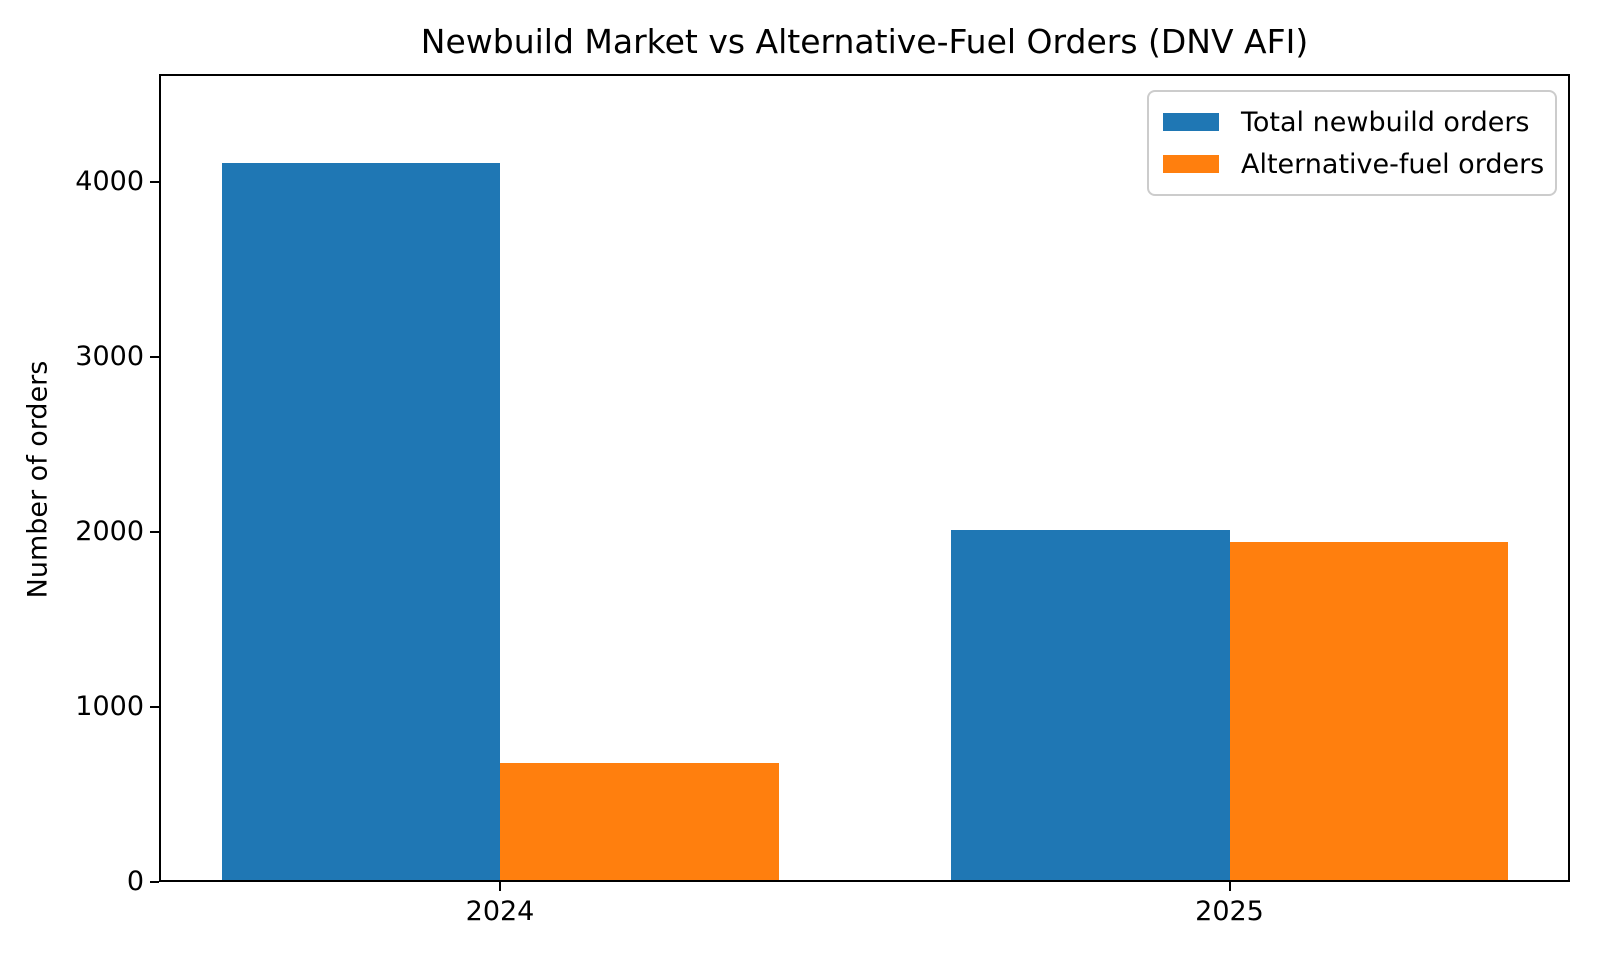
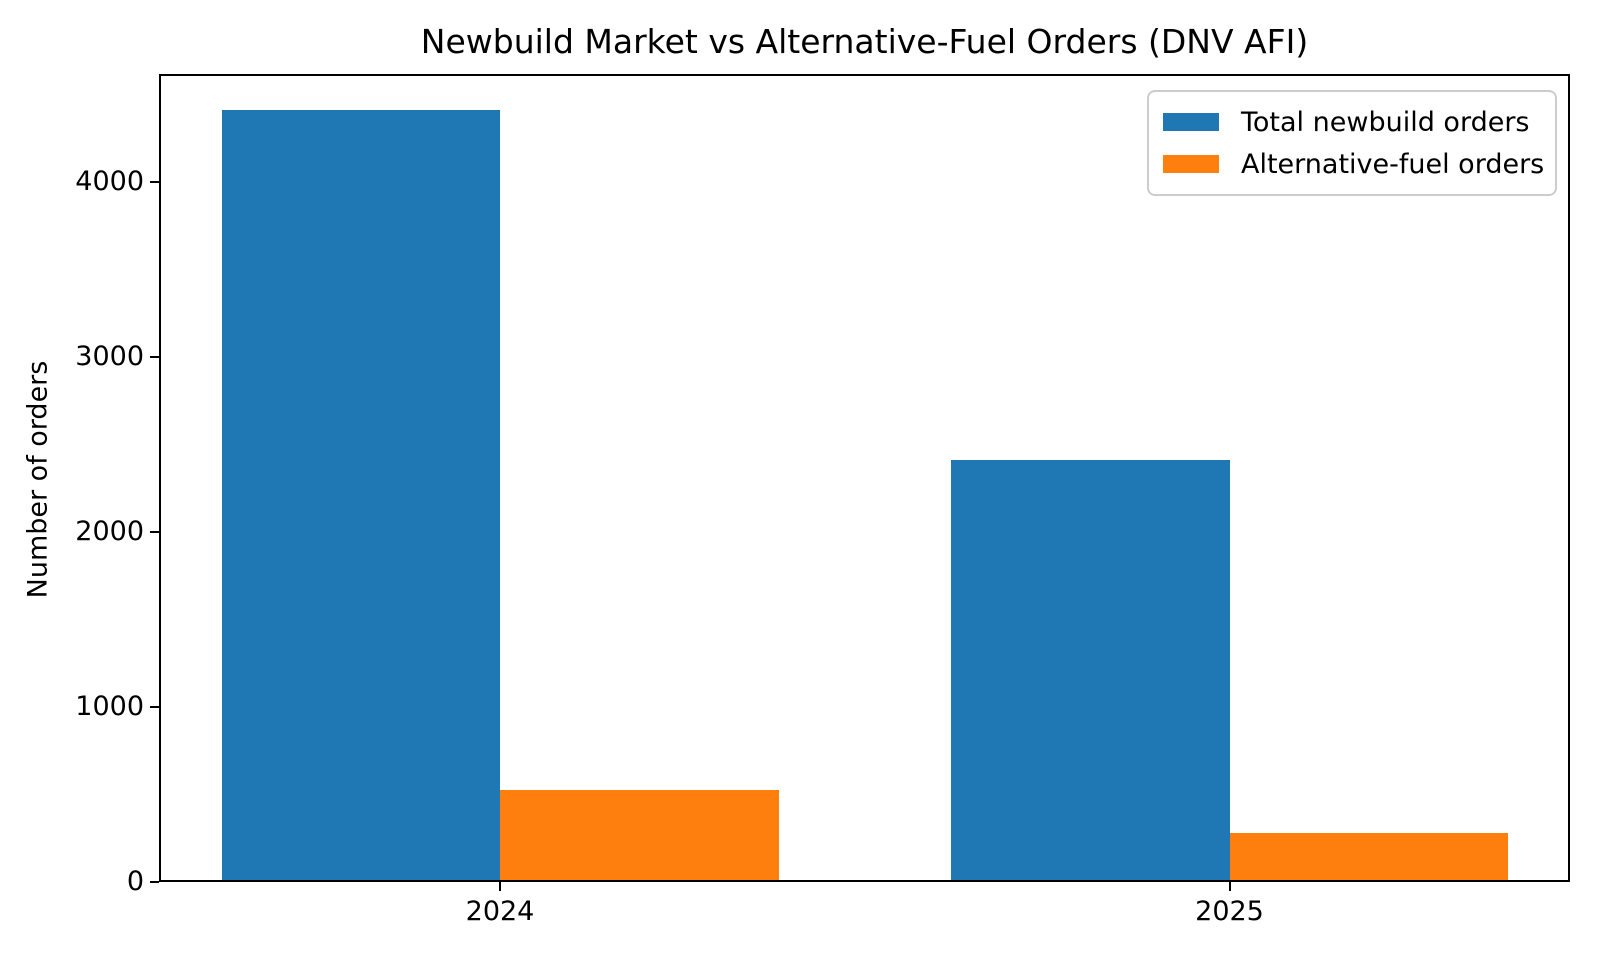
Total newbuild orders/2024: 4100 -> 4400
Alternative-fuel orders/2024: 670 -> 520
Total newbuild orders/2025: 2000 -> 2400
Alternative-fuel orders/2025: 1930 -> 270
